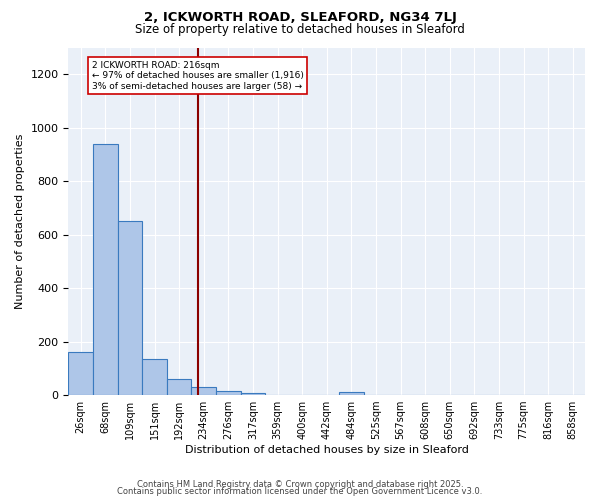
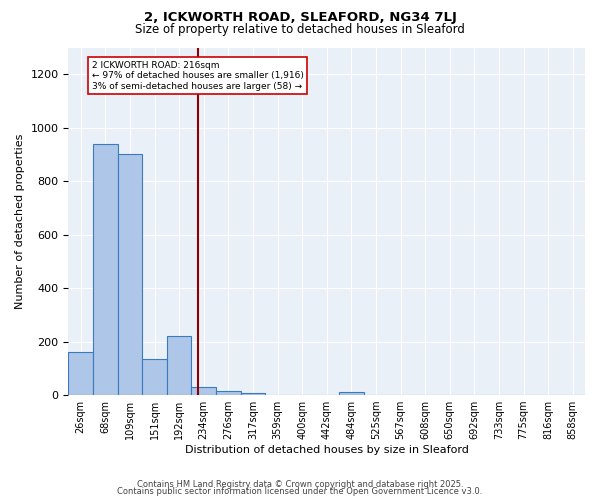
109sqm: 650 -> 900
192sqm: 60 -> 220
